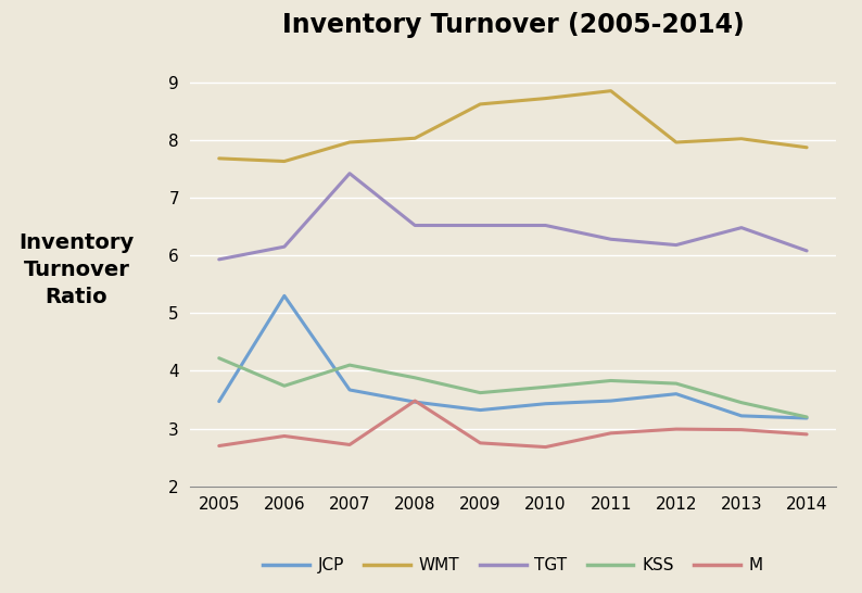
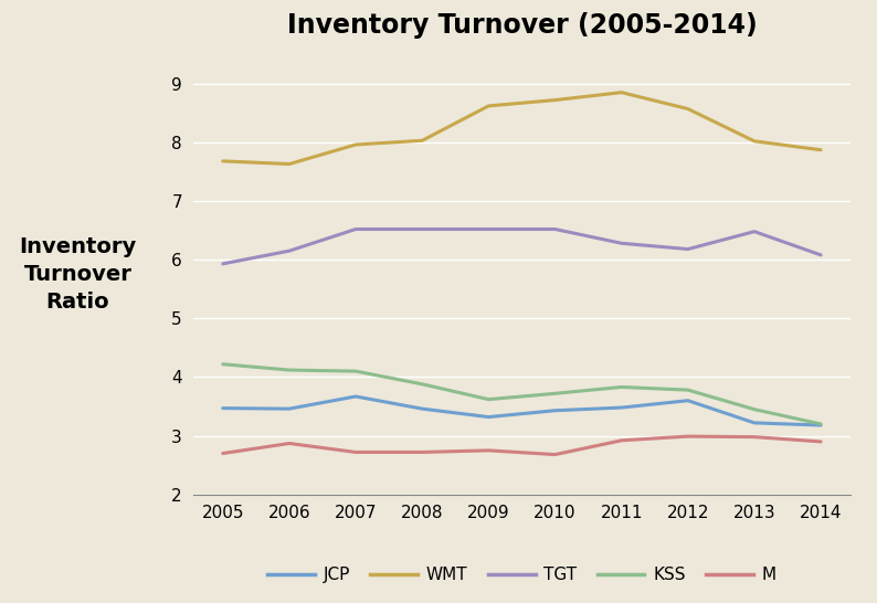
JCP/2006: 5.30 -> 3.46
KSS/2006: 3.74 -> 4.12
TGT/2007: 7.42 -> 6.52
M/2008: 3.48 -> 2.72
WMT/2012: 7.96 -> 8.57
